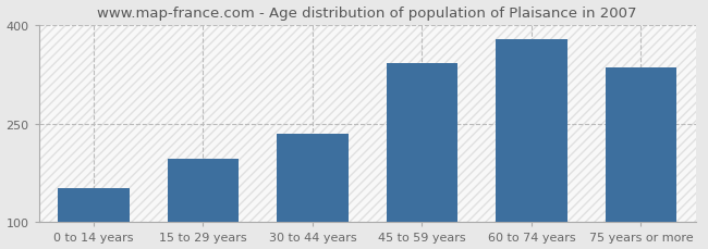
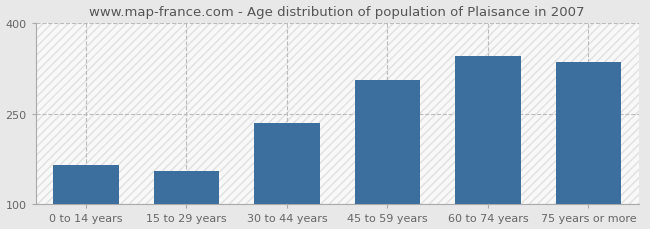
0 to 14 years: 152 -> 165
15 to 29 years: 196 -> 155
45 to 59 years: 342 -> 305
60 to 74 years: 378 -> 345
